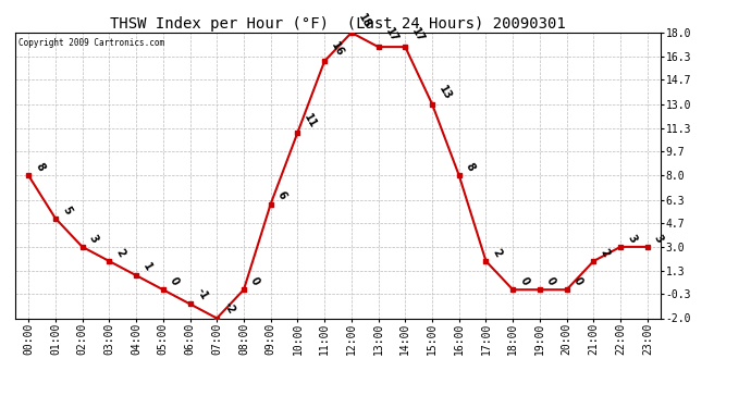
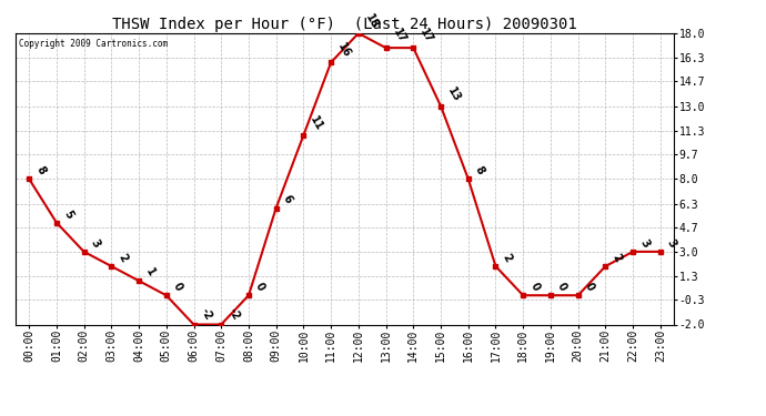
06:00: -1 -> -2
